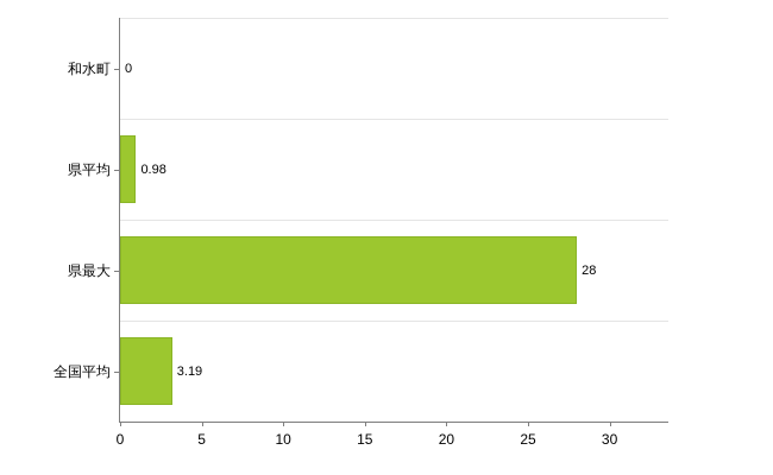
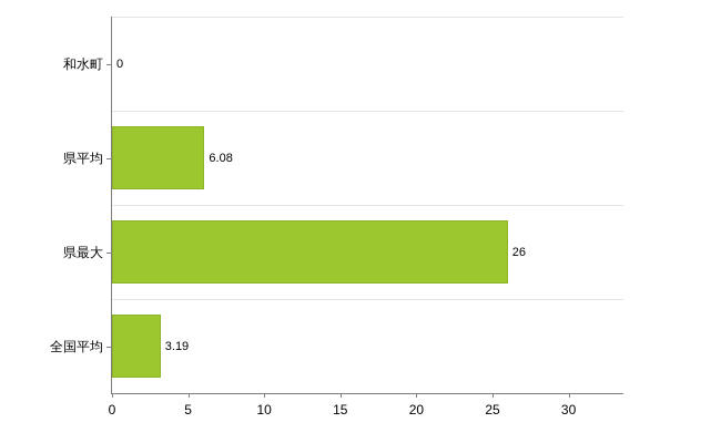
県平均: 0.98 -> 6.08
県最大: 28 -> 26
